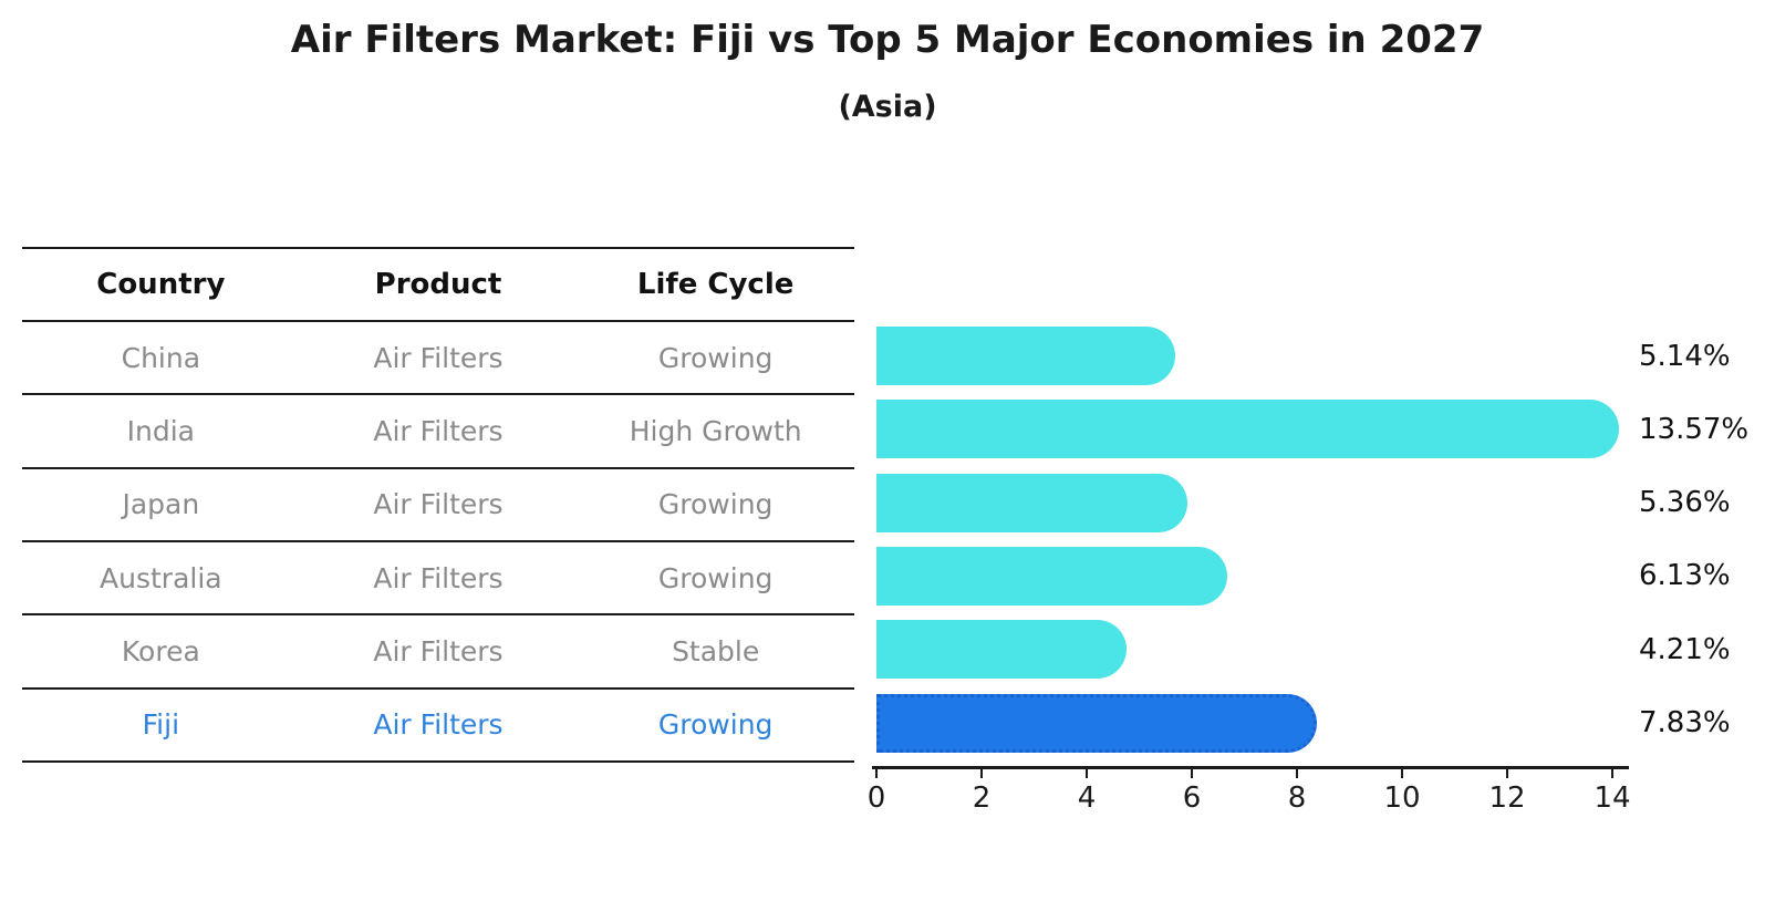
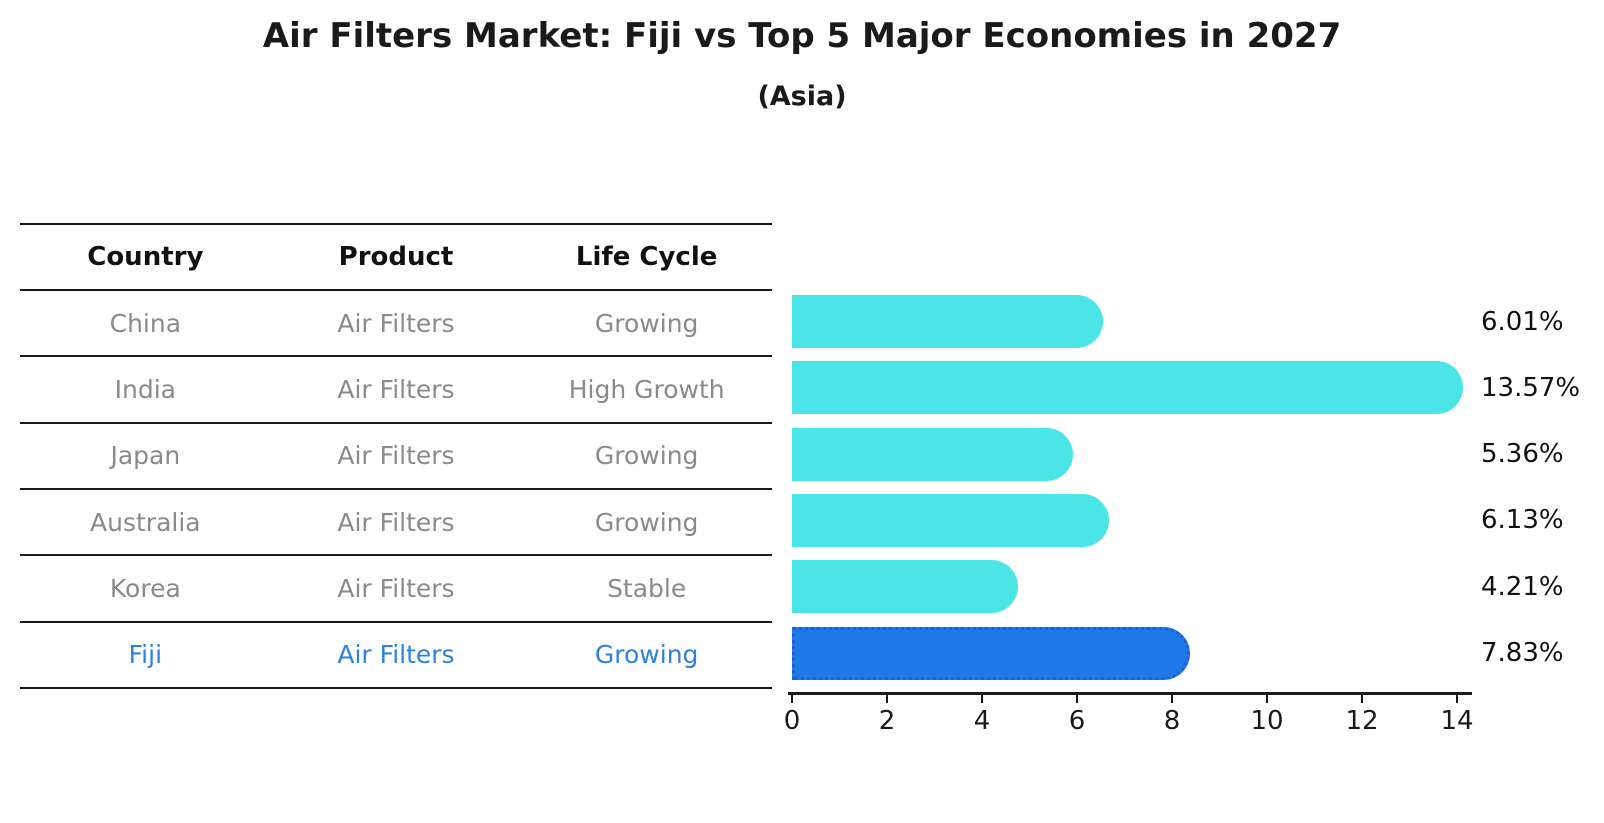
China: 5.14% -> 6.01%
